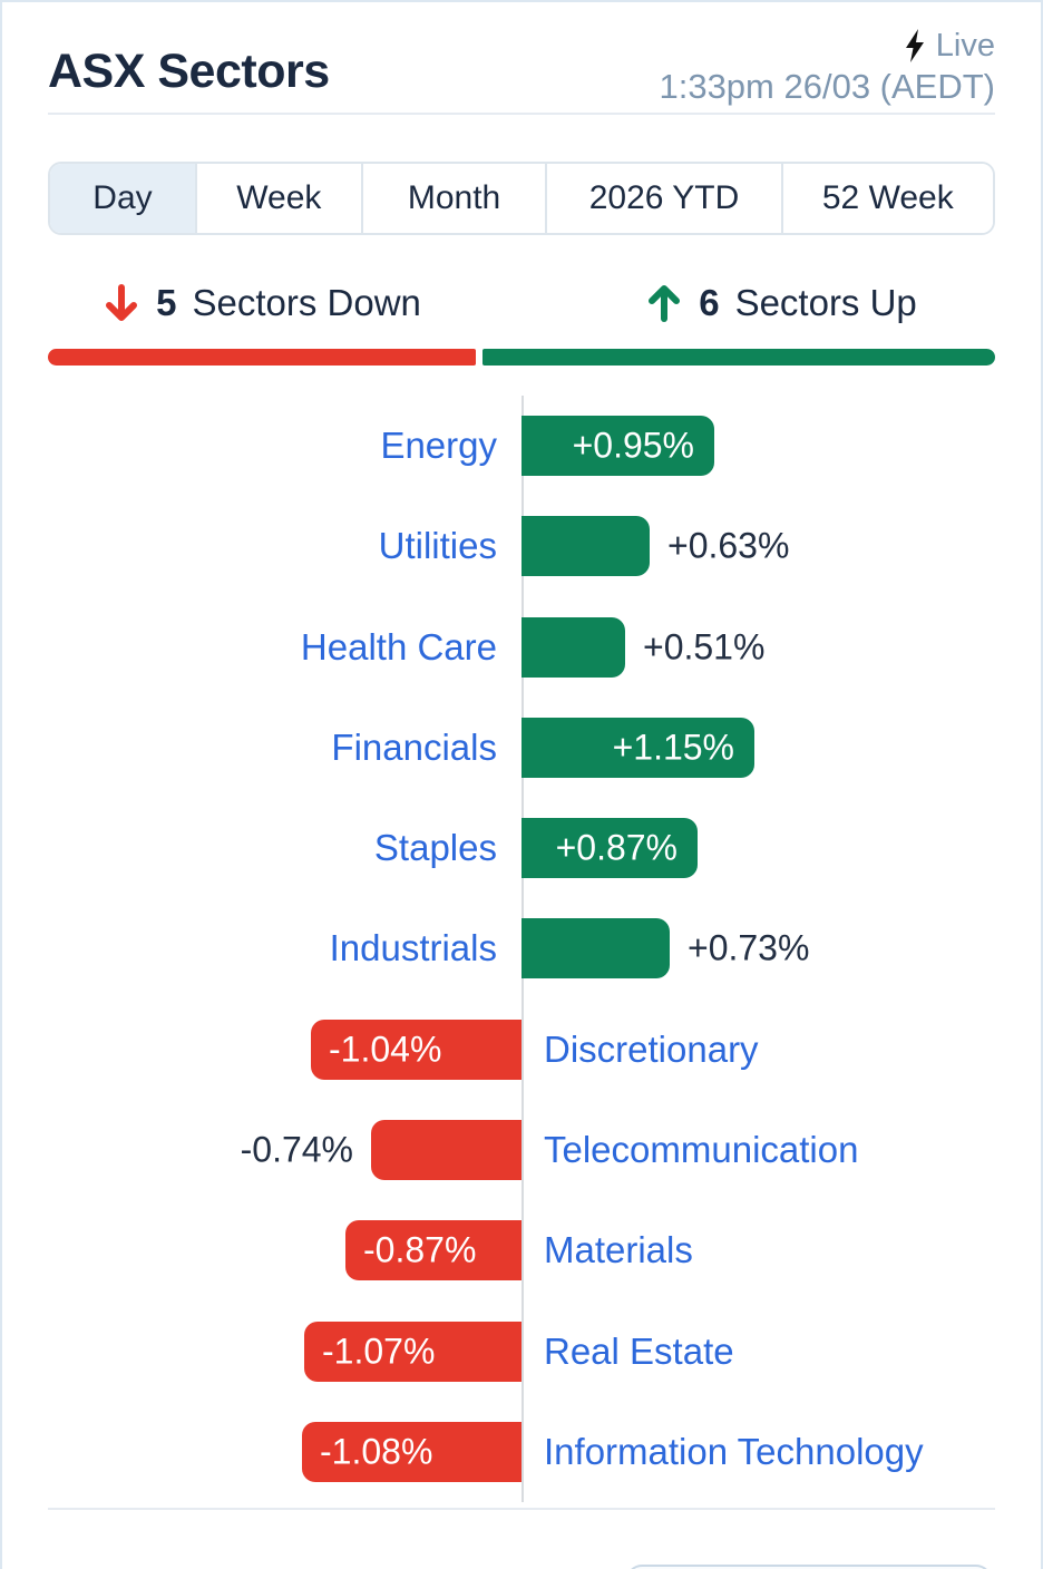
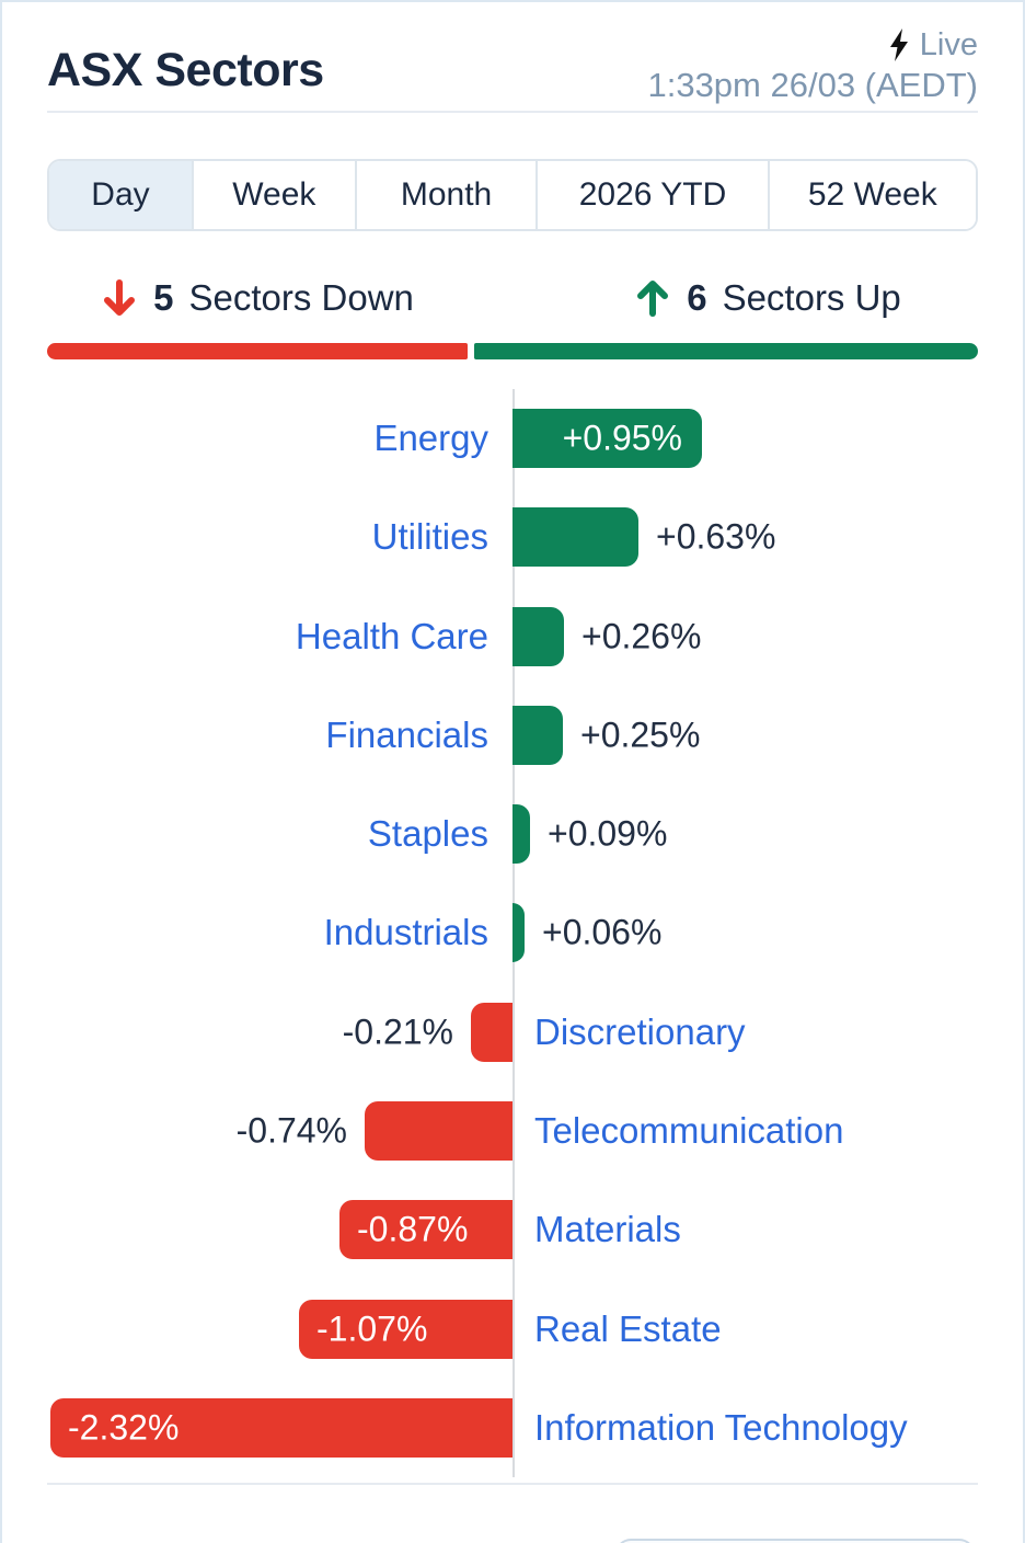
Health Care: +0.51% -> +0.26%
Financials: +1.15% -> +0.25%
Staples: +0.87% -> +0.09%
Industrials: +0.73% -> +0.06%
Discretionary: -1.04% -> -0.21%
Information Technology: -1.08% -> -2.32%
